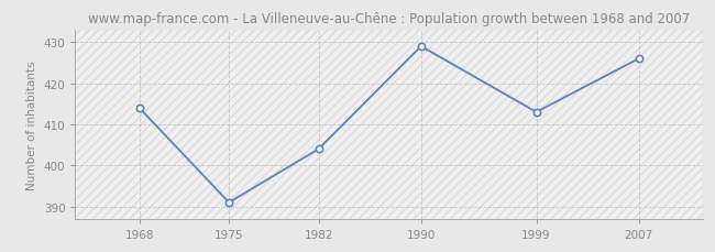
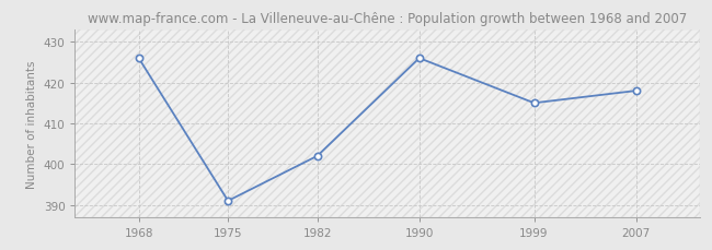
1968: 414 -> 426
1982: 404 -> 402
1990: 429 -> 426
1999: 413 -> 415
2007: 426 -> 418
